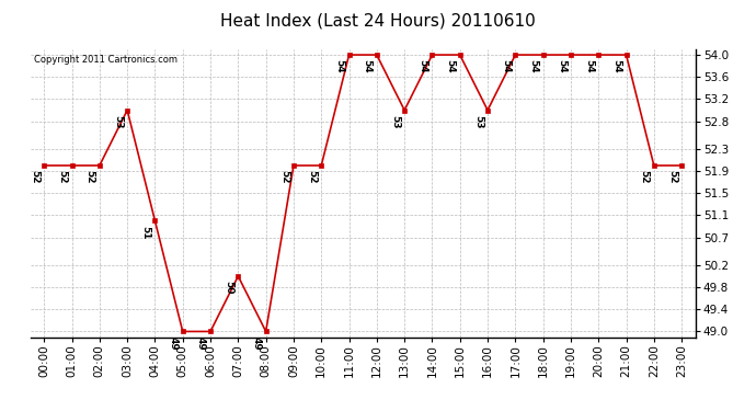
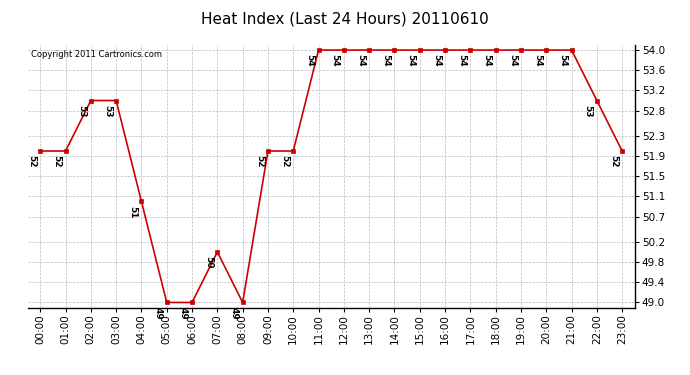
02:00: 52 -> 53
13:00: 53 -> 54
16:00: 53 -> 54
22:00: 52 -> 53
